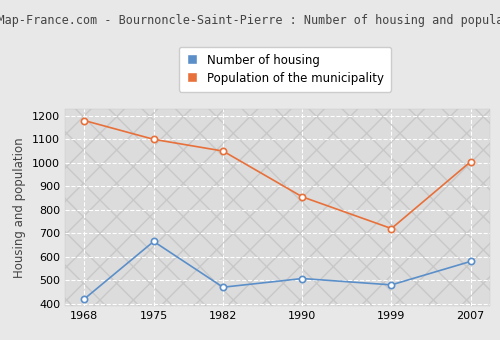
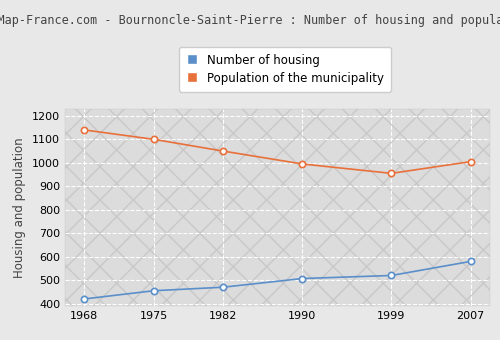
Population of the municipality/1968: 1180 -> 1140
Number of housing/1975: 665 -> 455
Population of the municipality/1990: 855 -> 995
Number of housing/1999: 480 -> 520
Population of the municipality/1999: 720 -> 955
